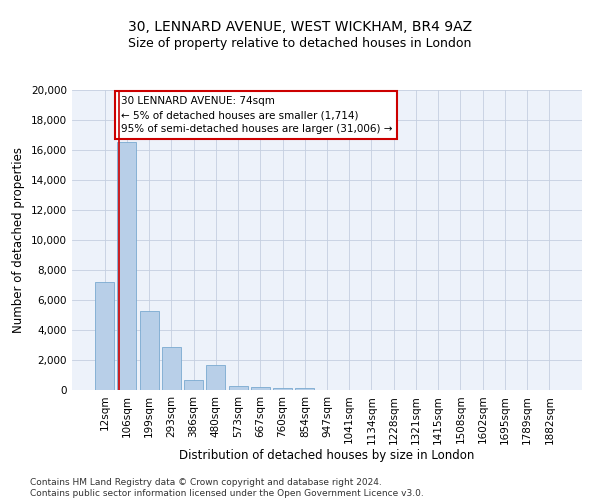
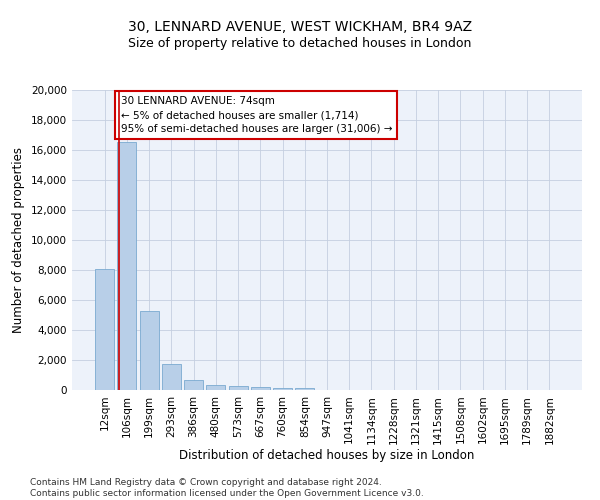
12sqm: 7,200 -> 8,100
293sqm: 2,900 -> 1,800
480sqm: 1,700 -> 400
